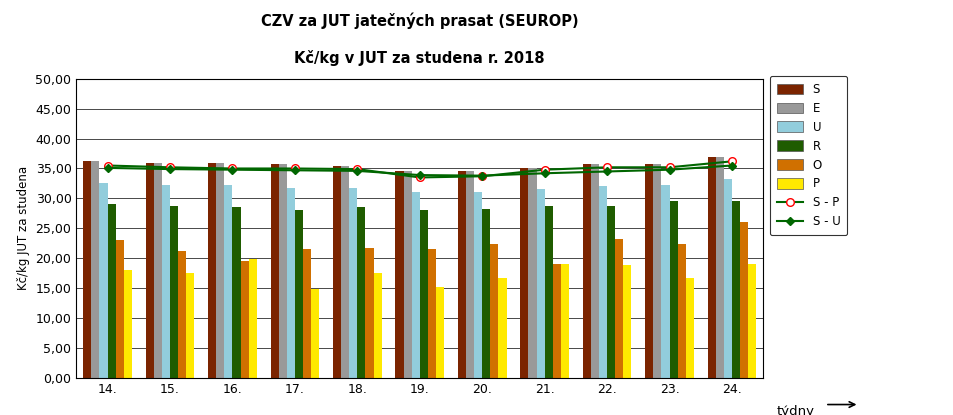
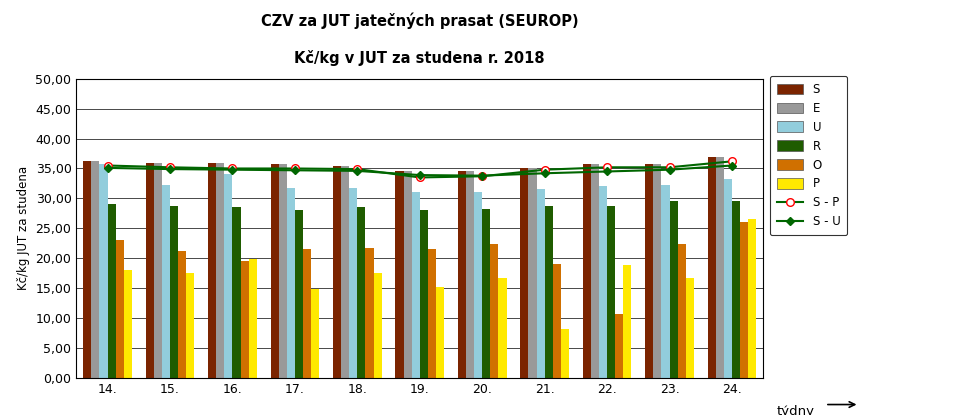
U/14.: 32,5 -> 35,8
U/16.: 32,2 -> 34,0
P/21.: 19,0 -> 8,2
O/22.: 23,2 -> 10,6
P/24.: 19,0 -> 26,6
